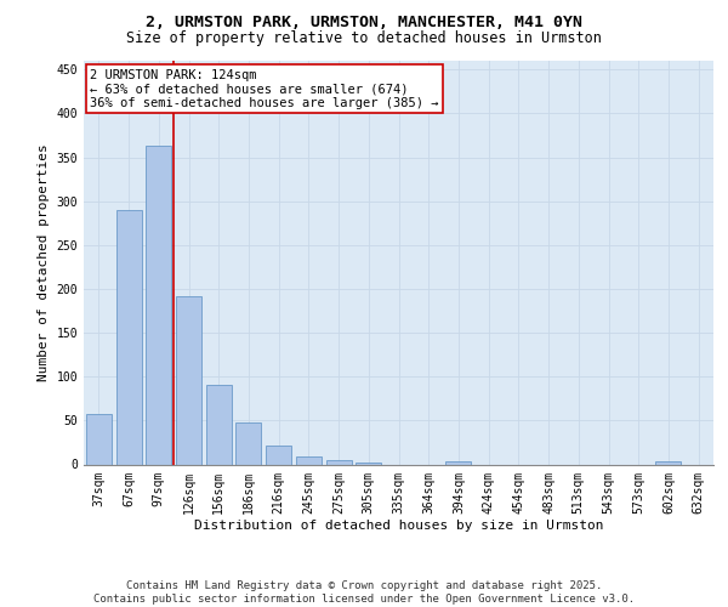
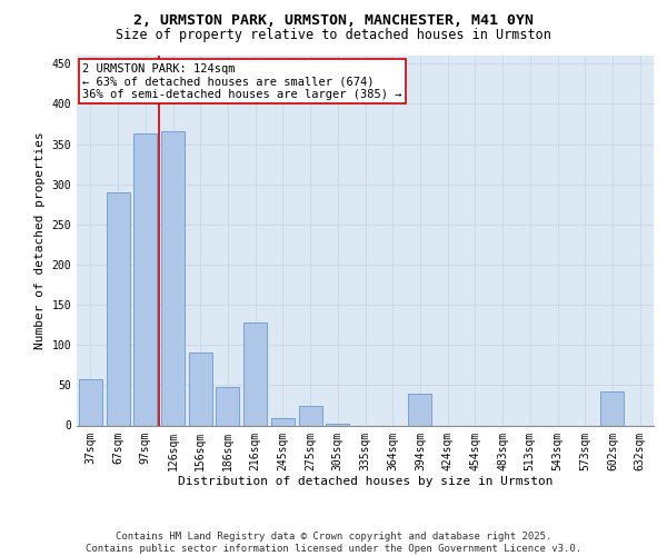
126sqm: 192 -> 366
216sqm: 21 -> 128
275sqm: 5 -> 24
394sqm: 3 -> 40
602sqm: 3 -> 42
